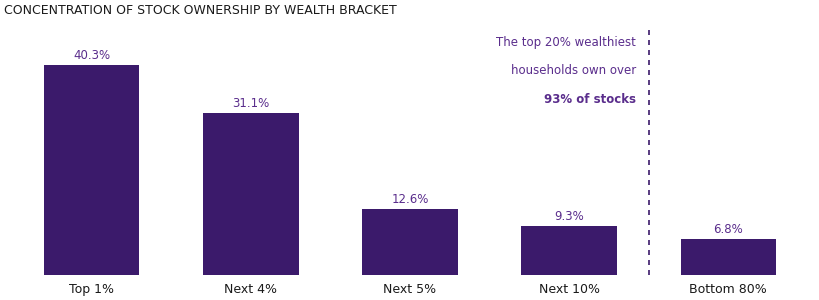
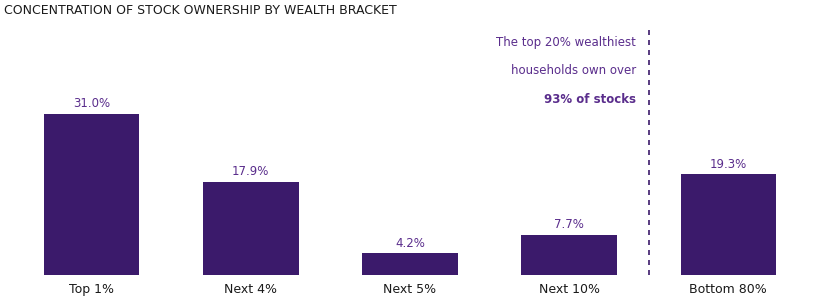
Top 1%: 40.3% -> 31.0%
Next 4%: 31.1% -> 17.9%
Next 5%: 12.6% -> 4.2%
Next 10%: 9.3% -> 7.7%
Bottom 80%: 6.8% -> 19.3%
